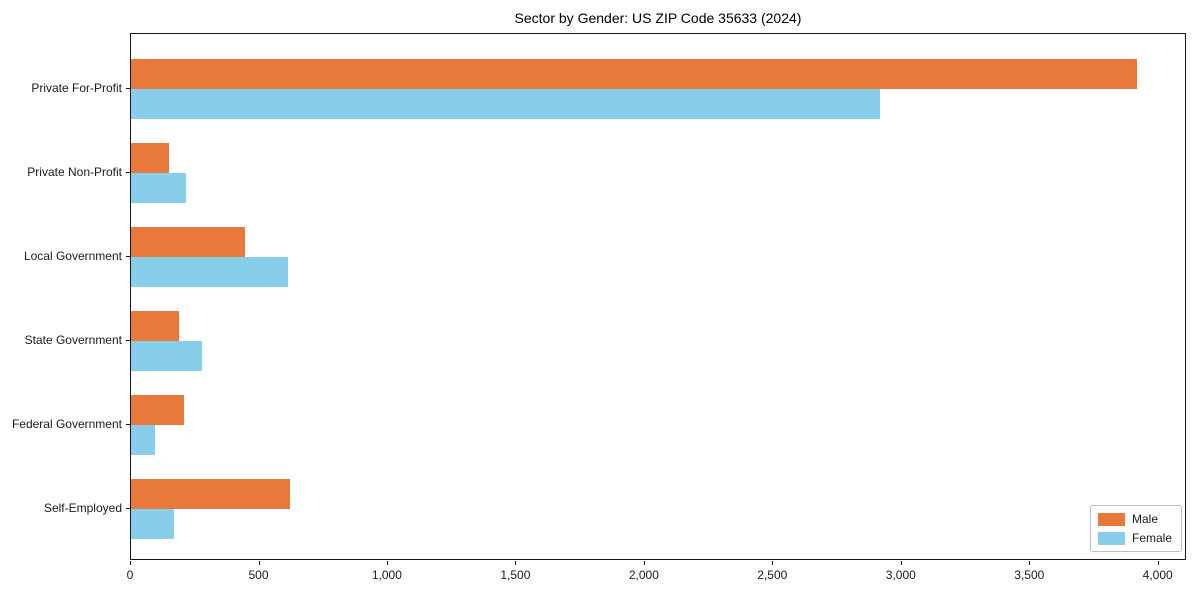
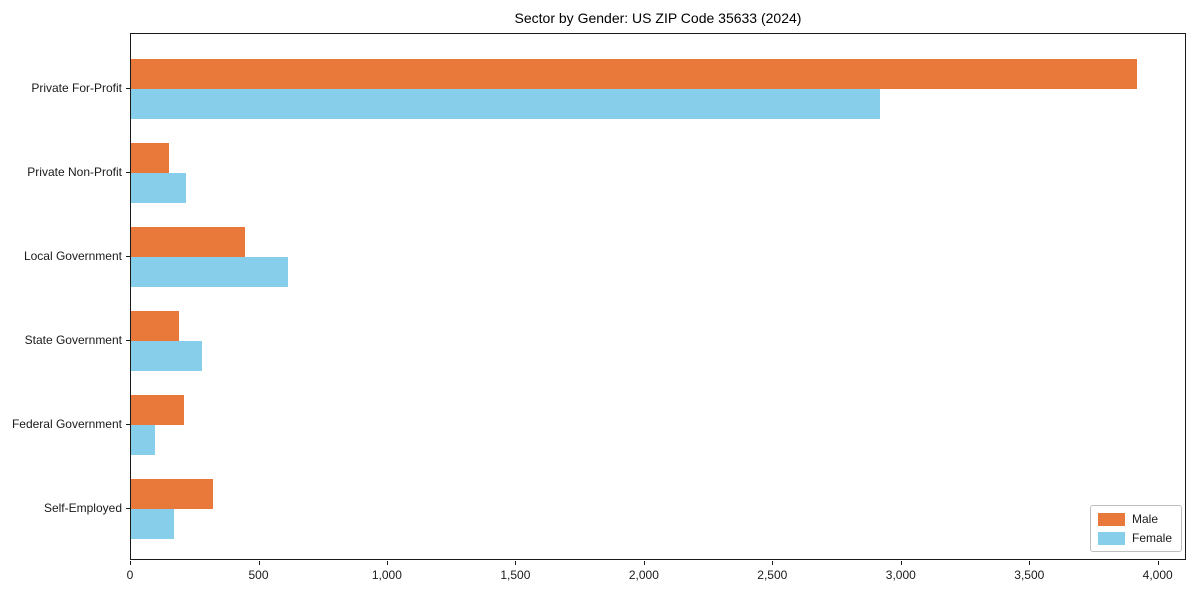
Male/Self-Employed: 620 -> 320
